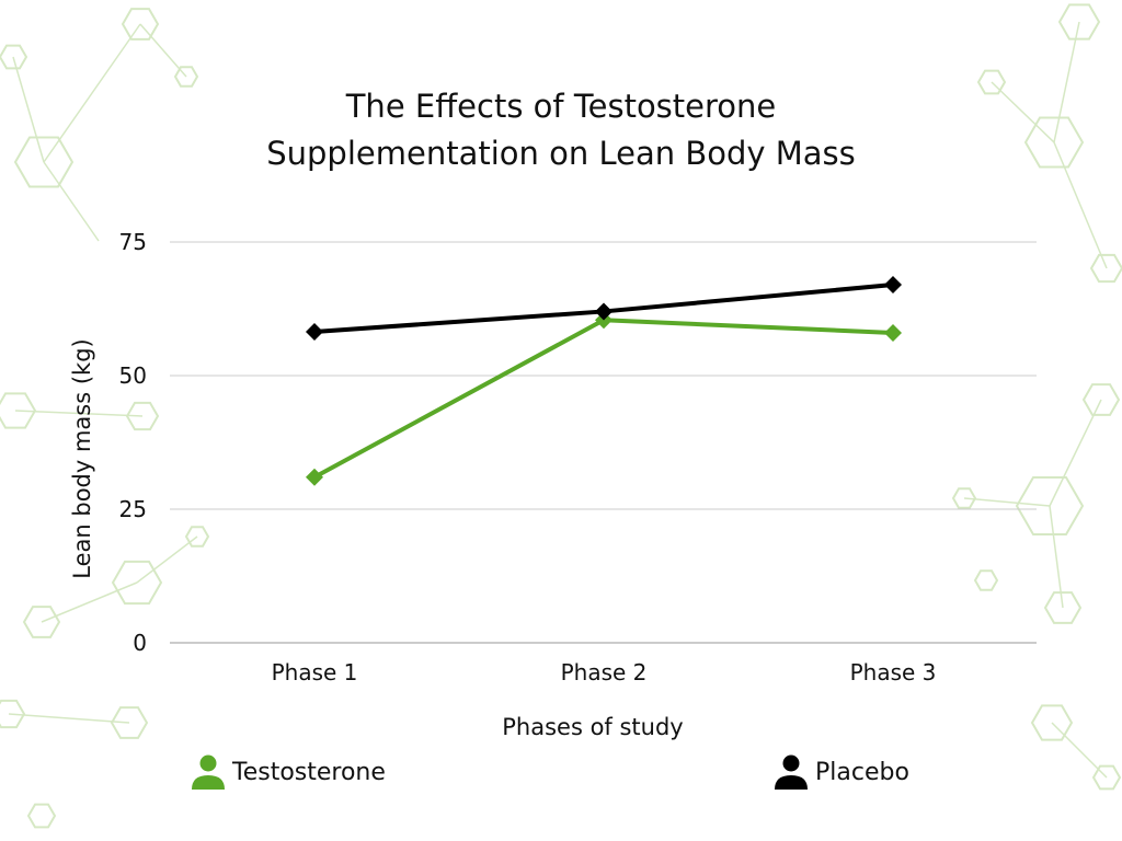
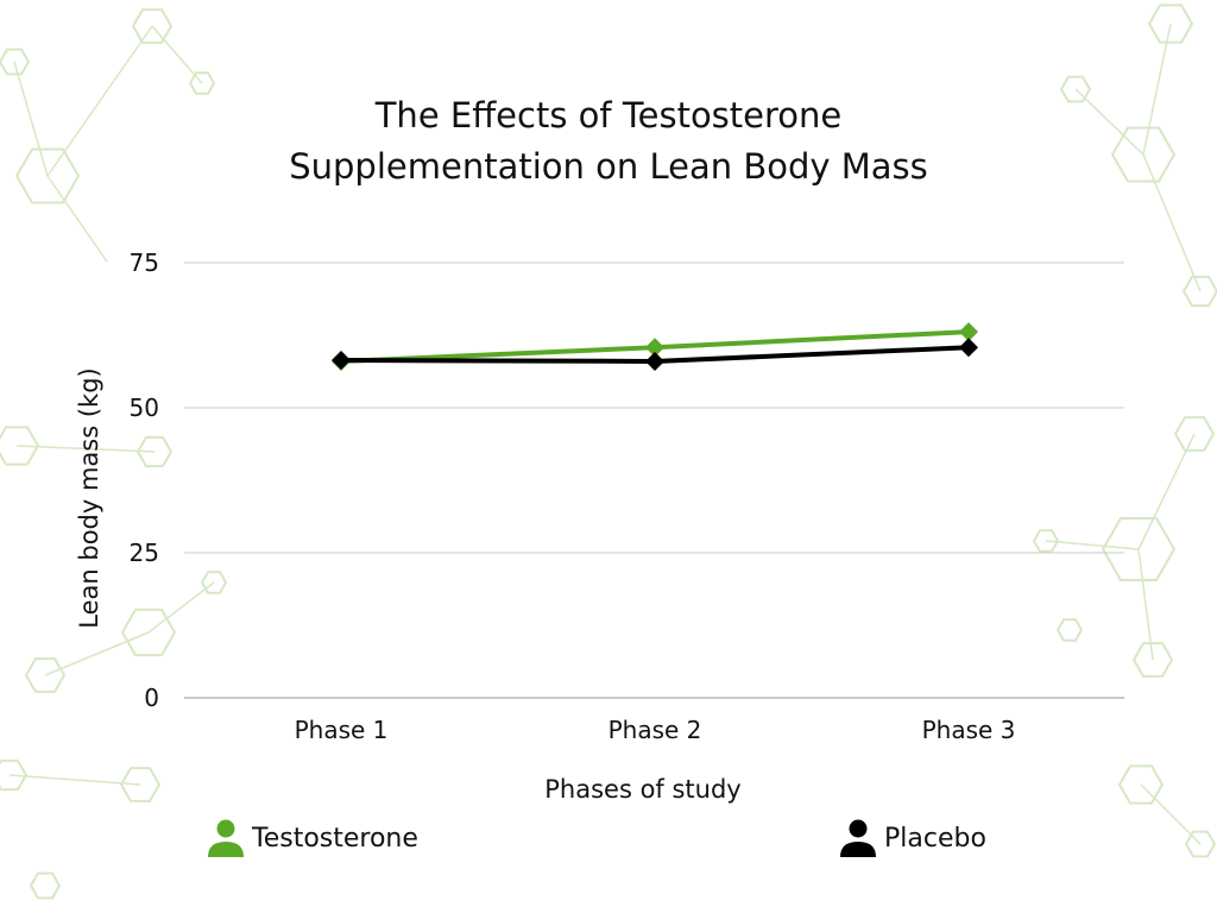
Testosterone/Phase 1: 31 -> 58
Placebo/Phase 2: 62 -> 58
Testosterone/Phase 3: 58 -> 63
Placebo/Phase 3: 67 -> 60
